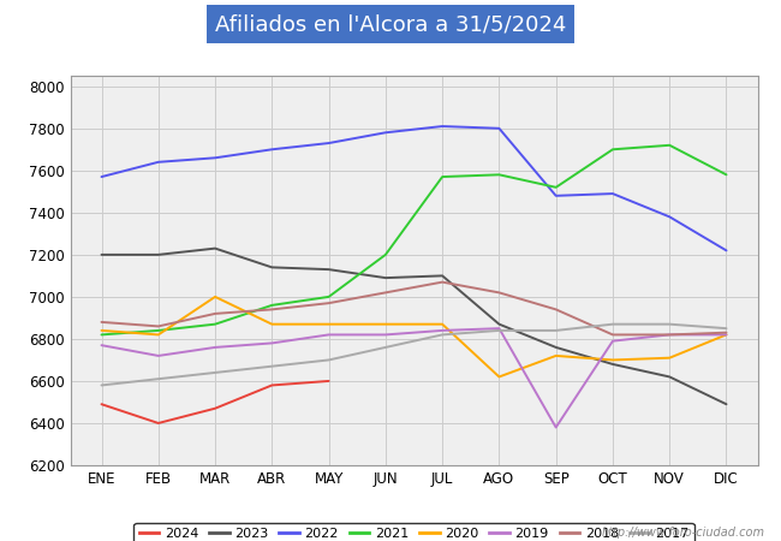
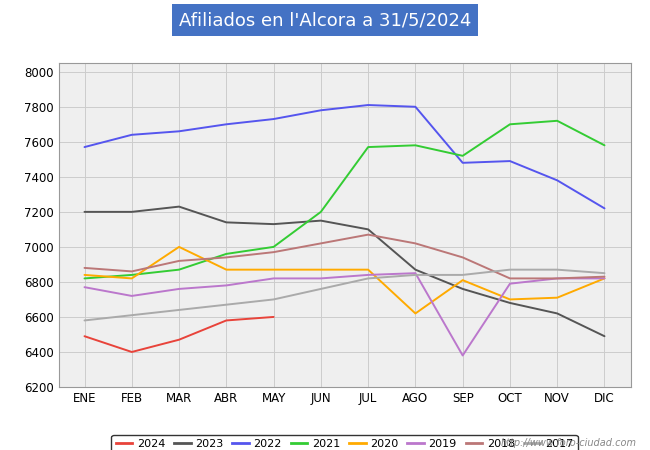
2023/JUN: 7090 -> 7150
2020/SEP: 6720 -> 6810
